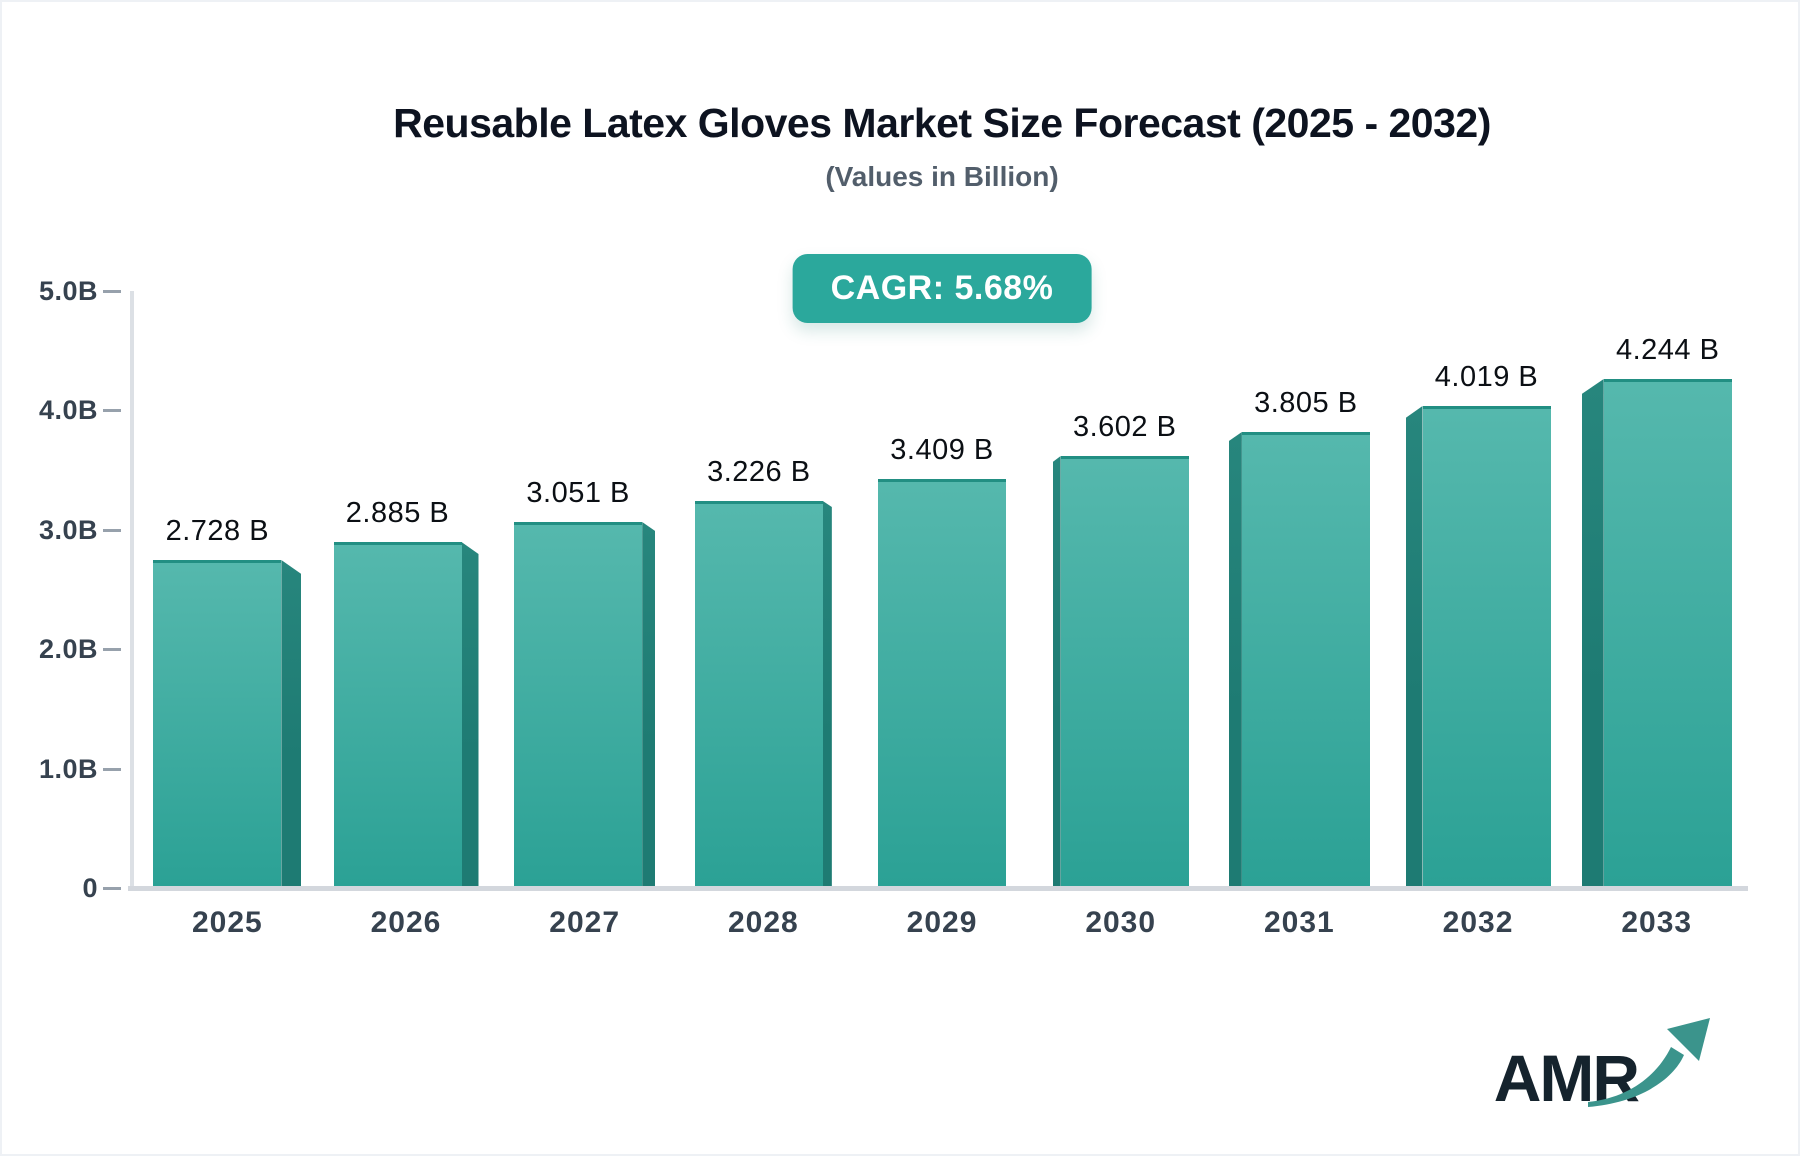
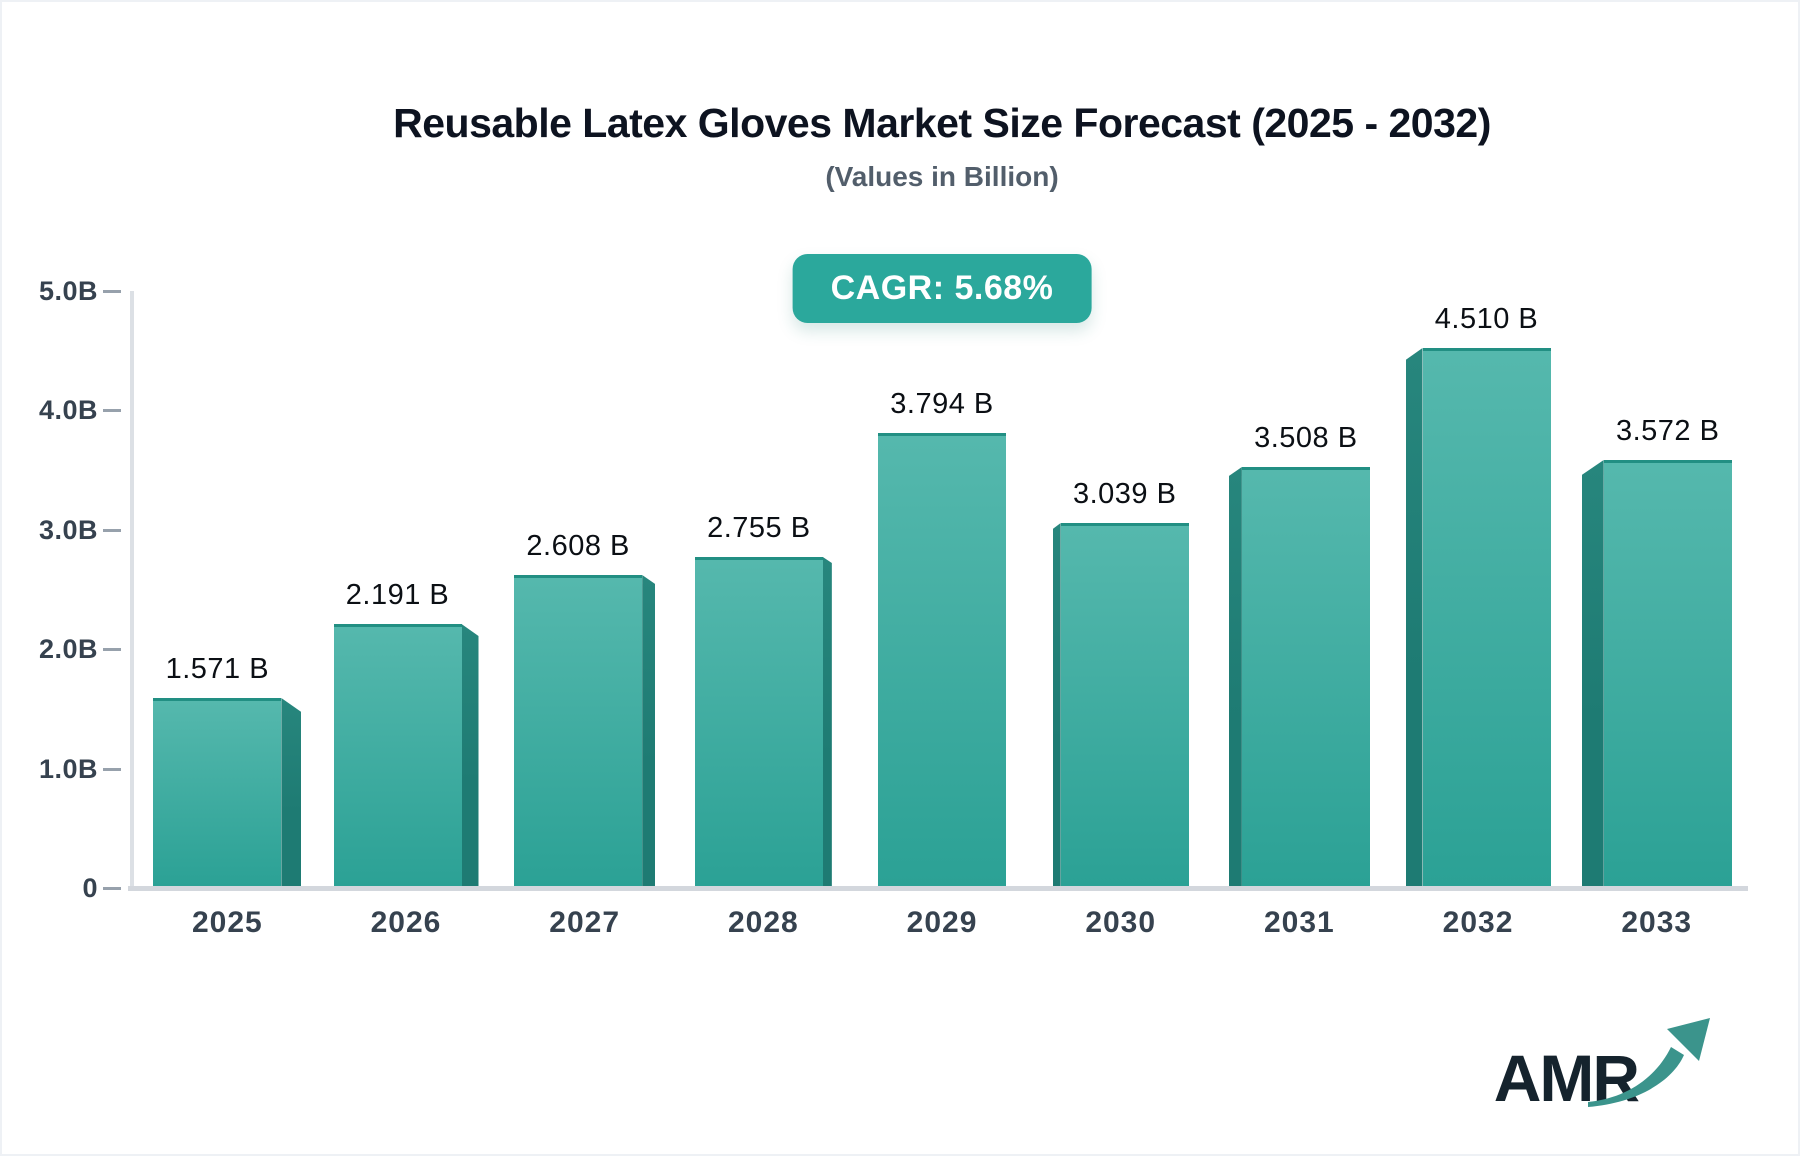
2025: 2.728 -> 1.571
2026: 2.885 -> 2.191
2027: 3.051 -> 2.608
2028: 3.226 -> 2.755
2029: 3.409 -> 3.794
2030: 3.602 -> 3.039
2031: 3.805 -> 3.508
2032: 4.019 -> 4.510
2033: 4.244 -> 3.572
